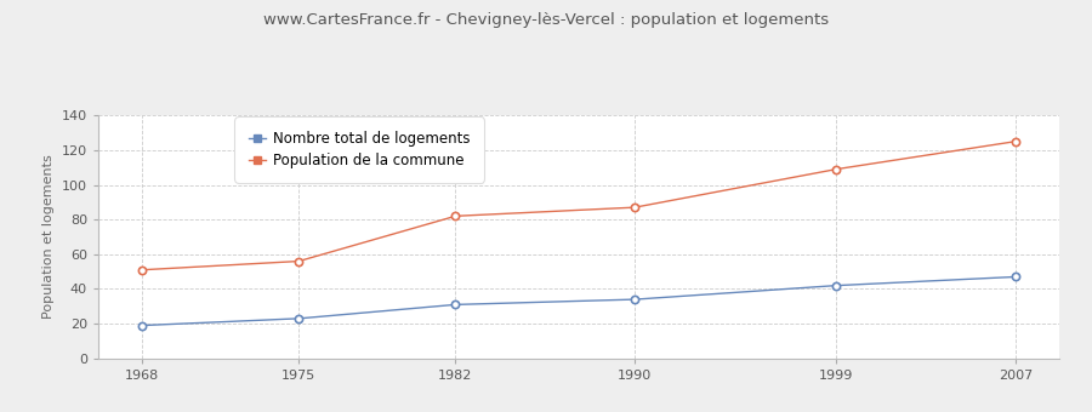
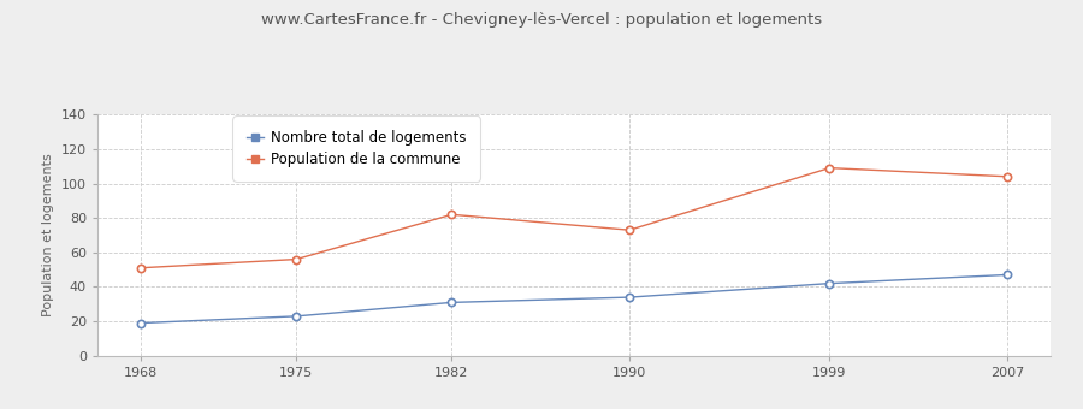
Population de la commune/1990: 87 -> 73
Population de la commune/2007: 125 -> 104
